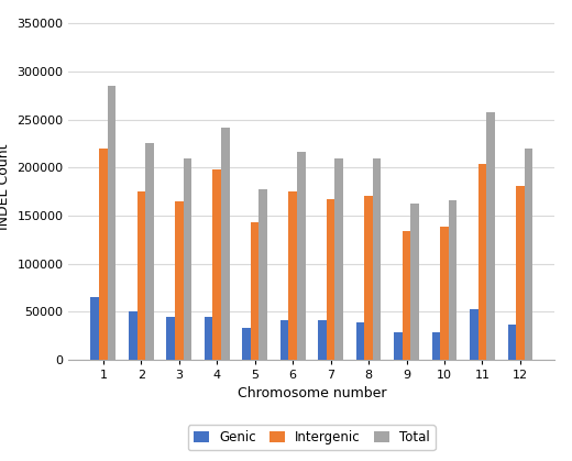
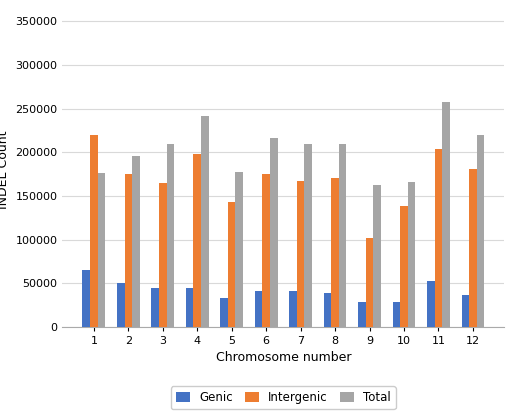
Total/1: 285000 -> 176000
Total/2: 226000 -> 196000
Intergenic/9: 134000 -> 102000
